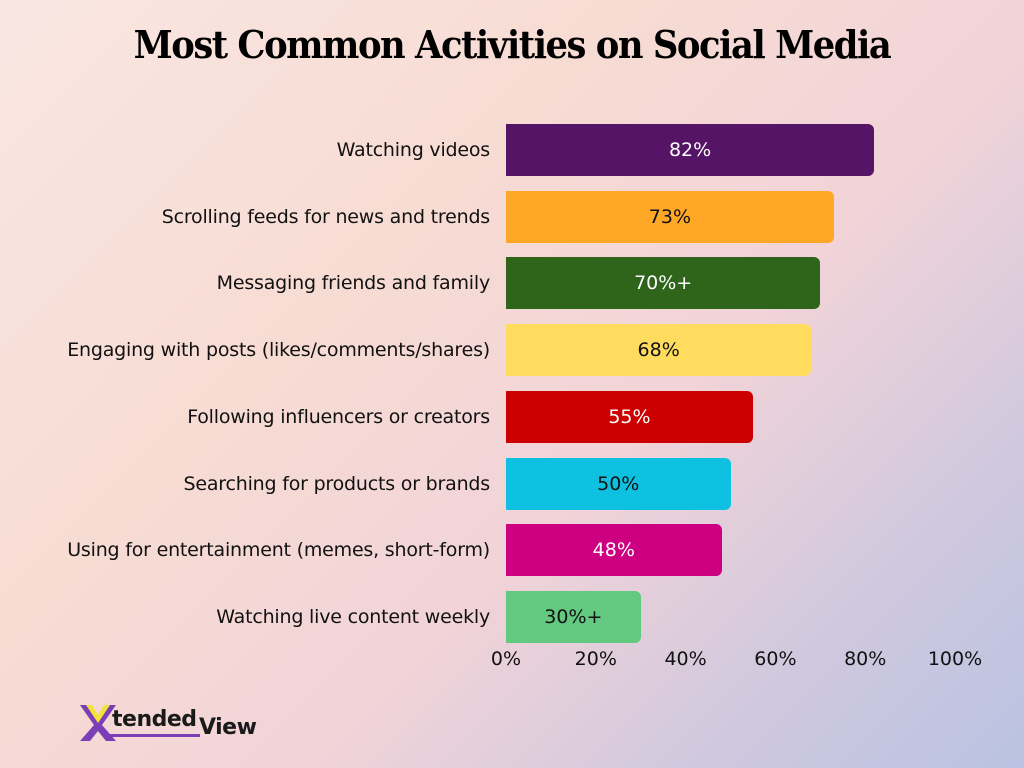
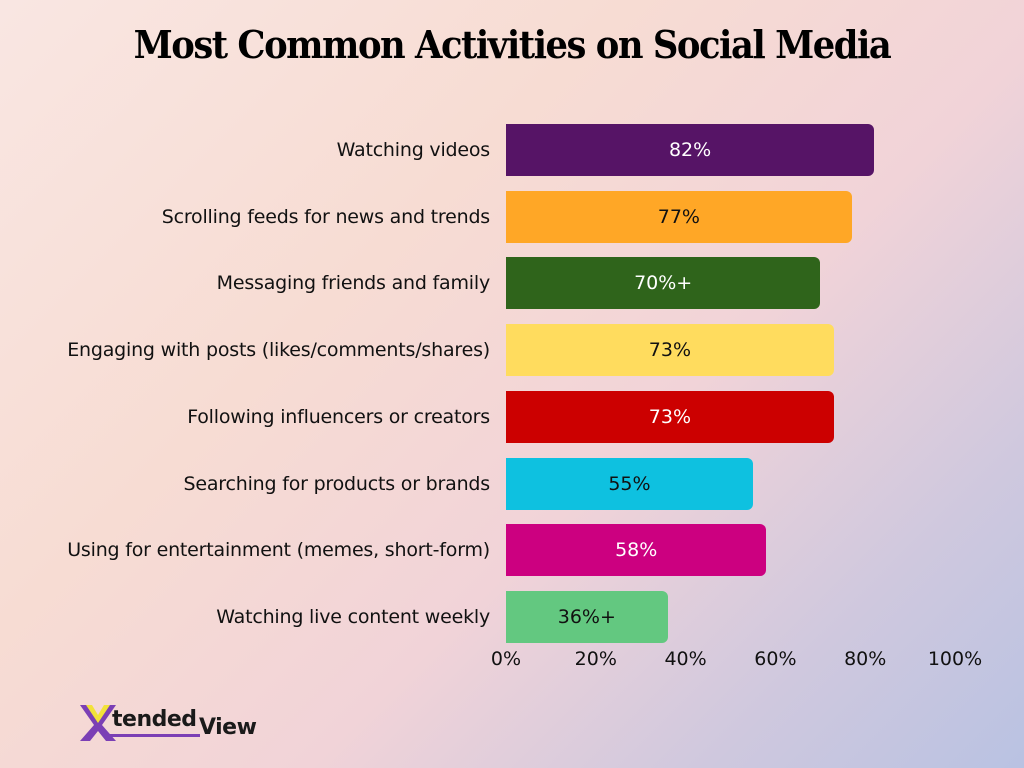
Scrolling feeds for news and trends: 73% -> 77%
Engaging with posts (likes/comments/shares): 68% -> 73%
Following influencers or creators: 55% -> 73%
Searching for products or brands: 50% -> 55%
Using for entertainment (memes, short-form): 48% -> 58%
Watching live content weekly: 30 -> 36
